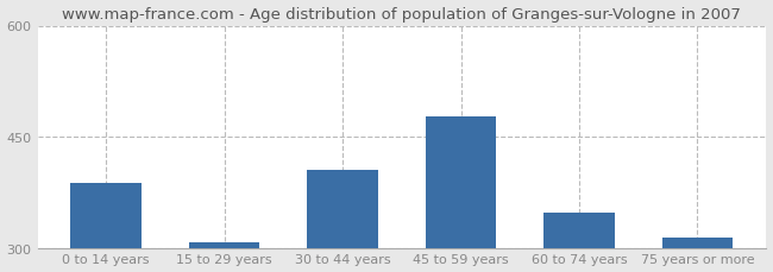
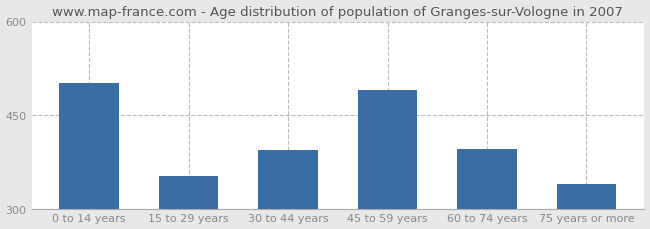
0 to 14 years: 388 -> 502
15 to 29 years: 308 -> 352
30 to 44 years: 405 -> 394
45 to 59 years: 478 -> 490
60 to 74 years: 348 -> 396
75 years or more: 313 -> 340
